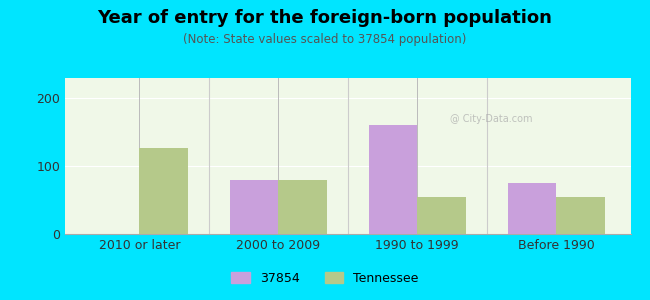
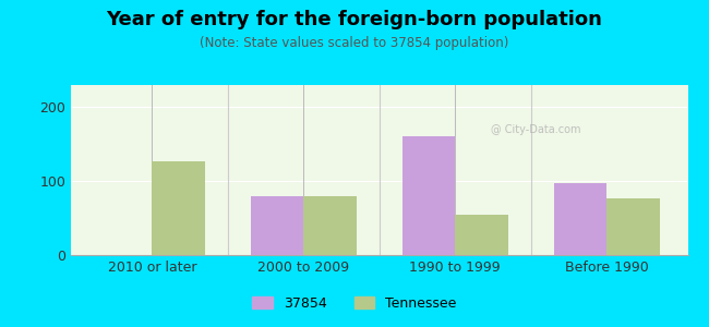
37854/Before 1990: 75 -> 98
Tennessee/Before 1990: 55 -> 76
